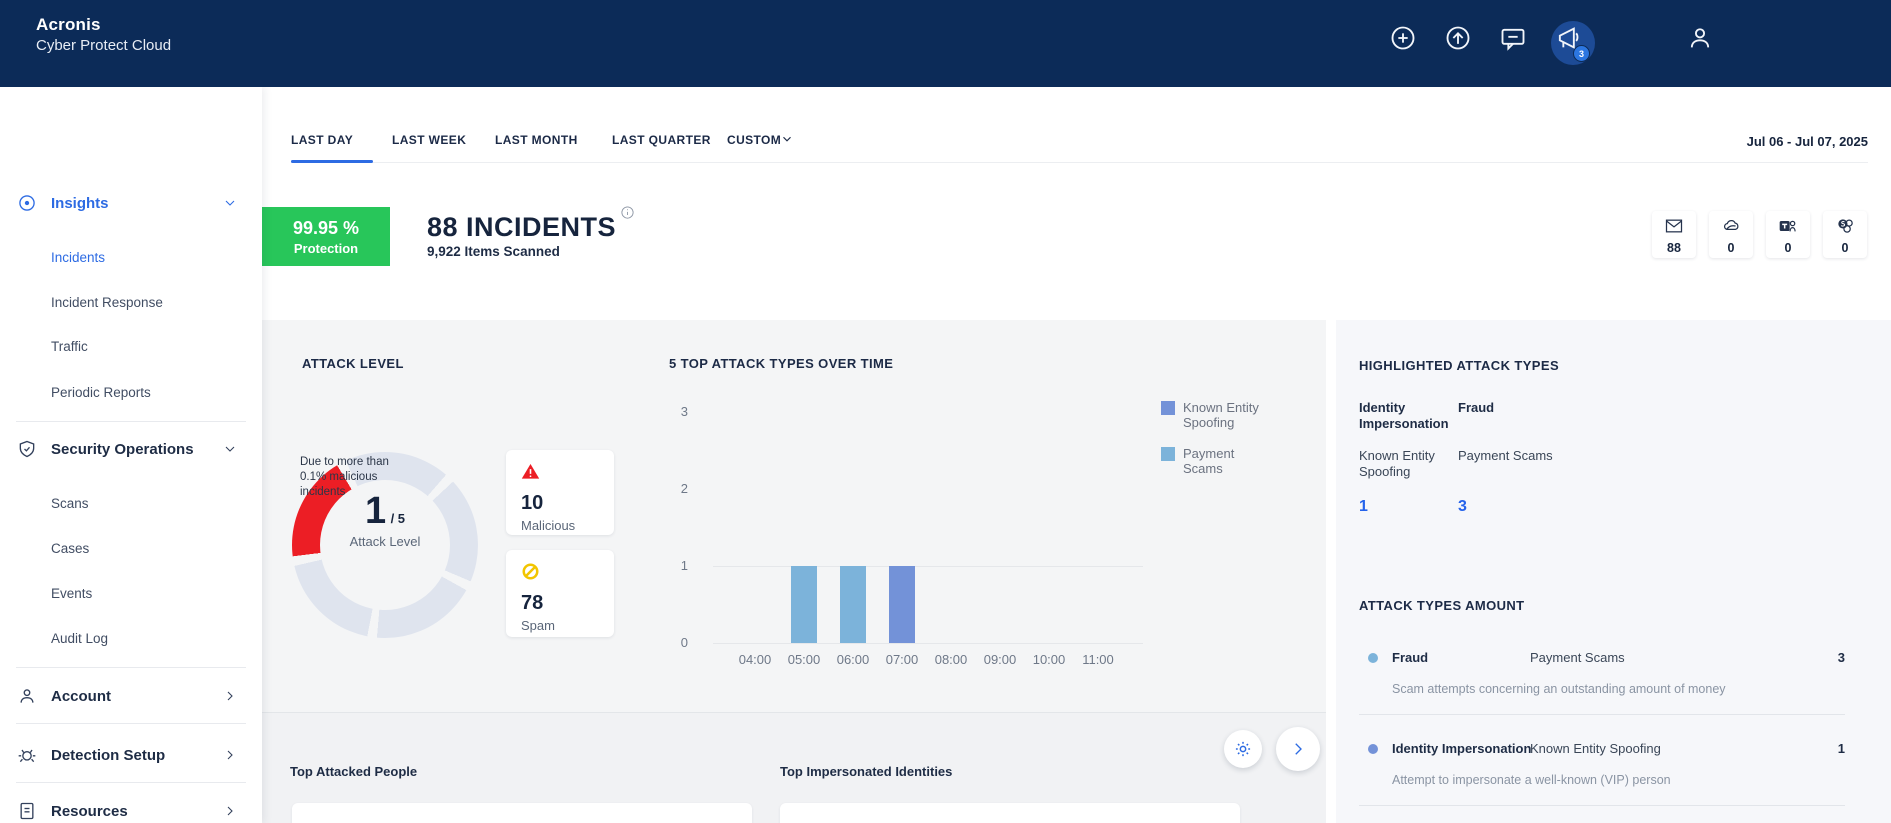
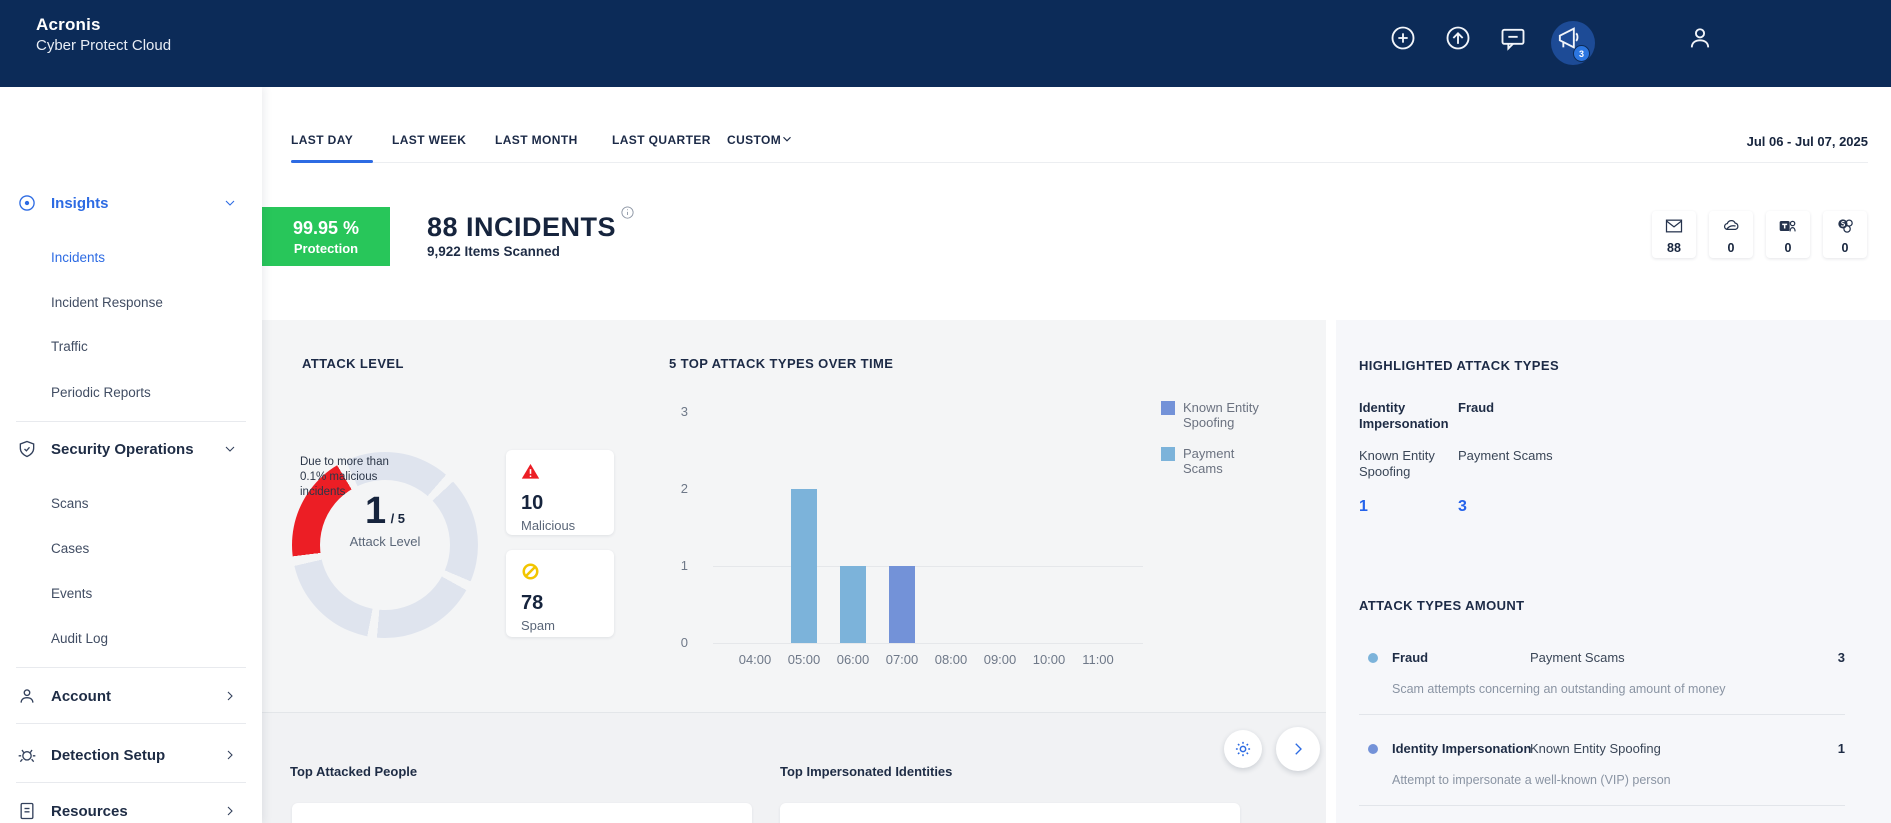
Payment Scams/05:00: 1 -> 2
